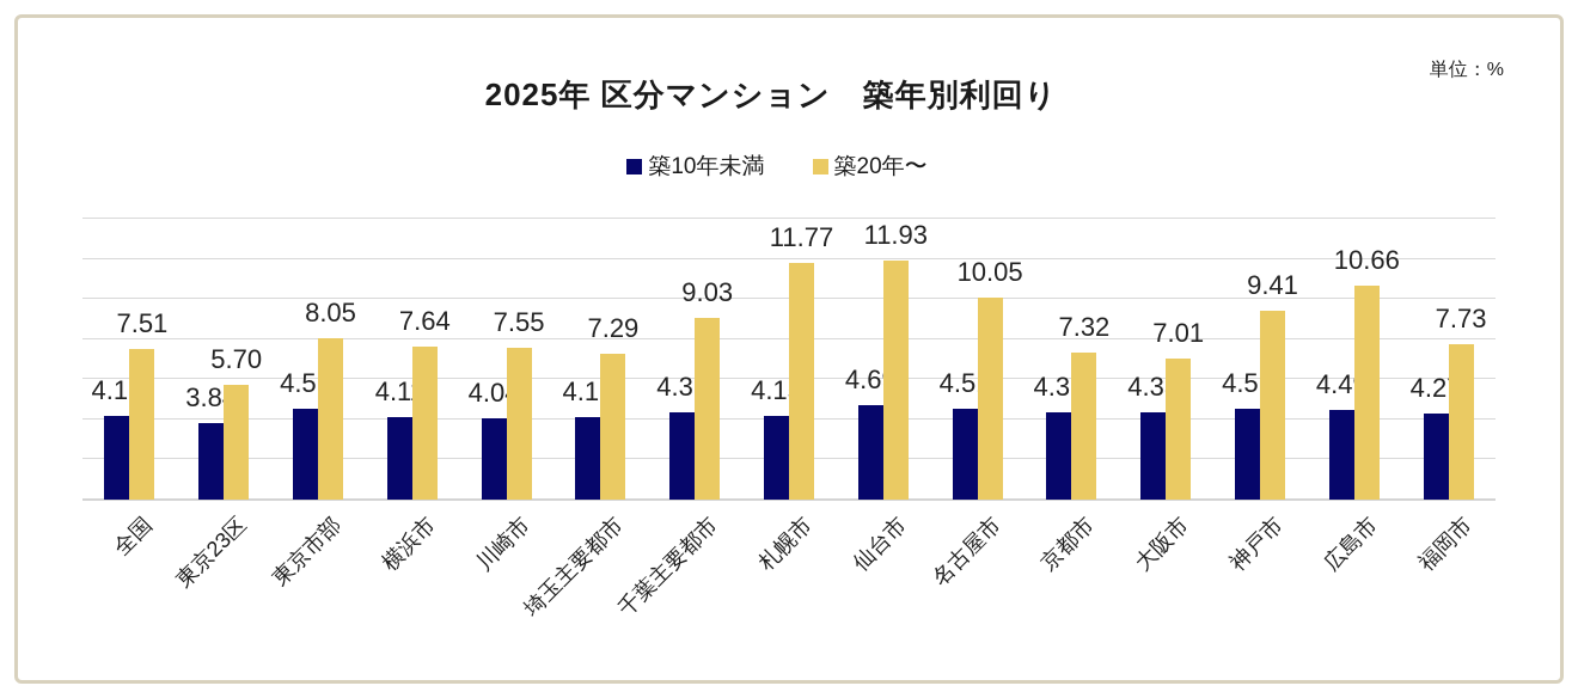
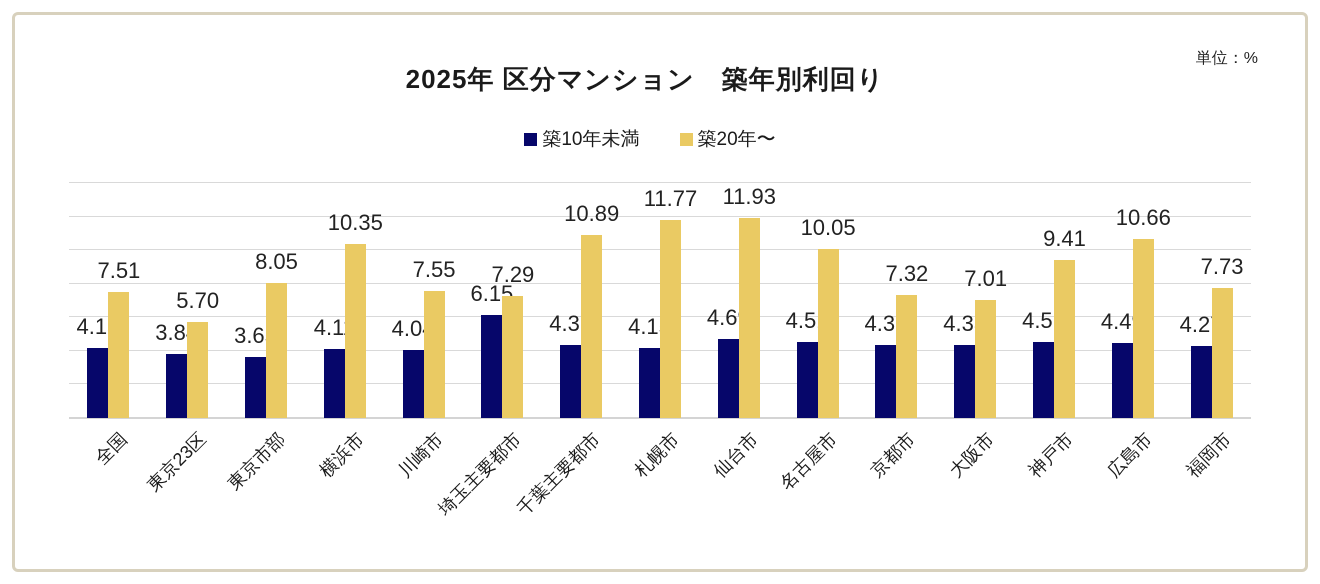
築10年未満/東京市部: 4.51 -> 3.65
築20年〜/横浜市: 7.64 -> 10.35
築10年未満/埼玉主要都市: 4.12 -> 6.15
築20年〜/千葉主要都市: 9.03 -> 10.89
